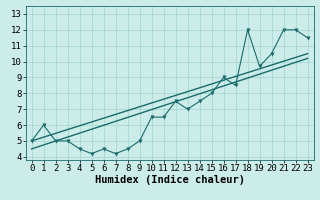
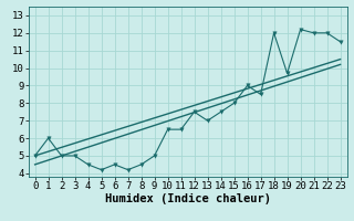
20: 10.5 -> 12.2
